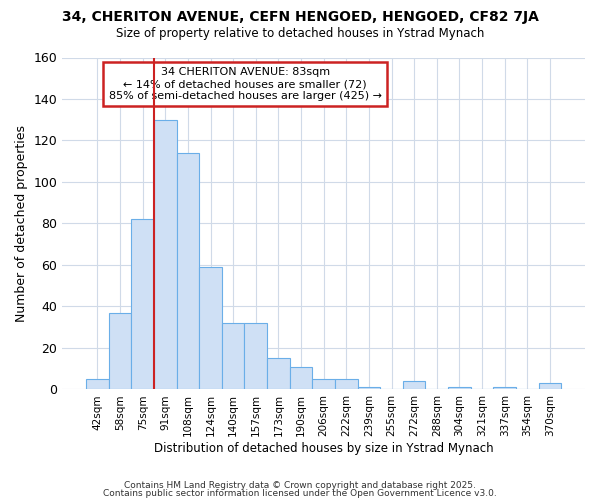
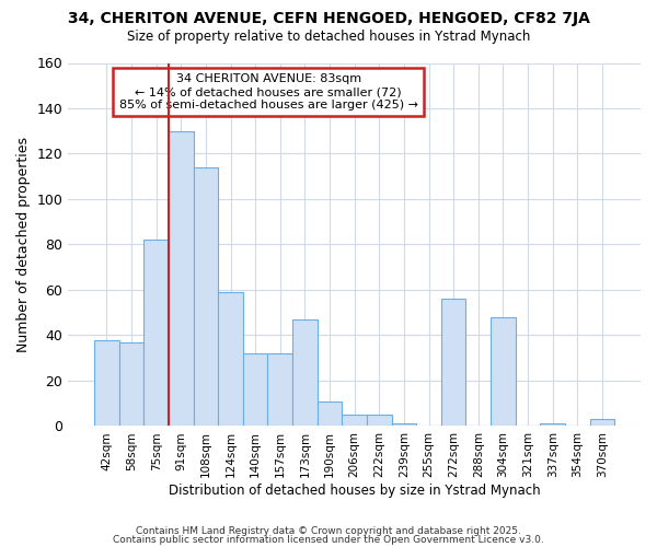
42sqm: 5 -> 38
173sqm: 15 -> 47
272sqm: 4 -> 56
304sqm: 1 -> 48
